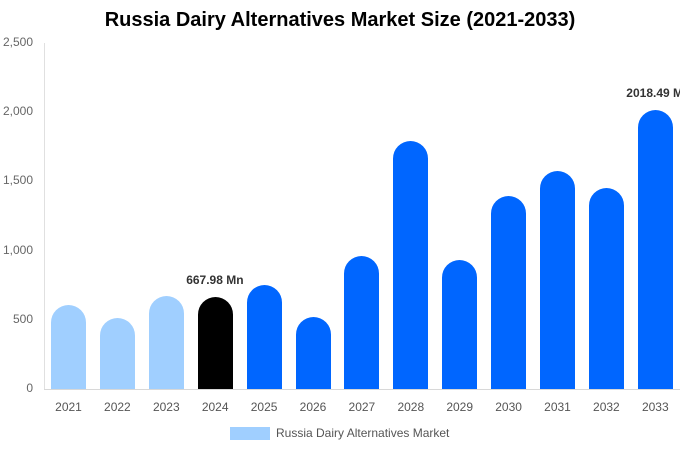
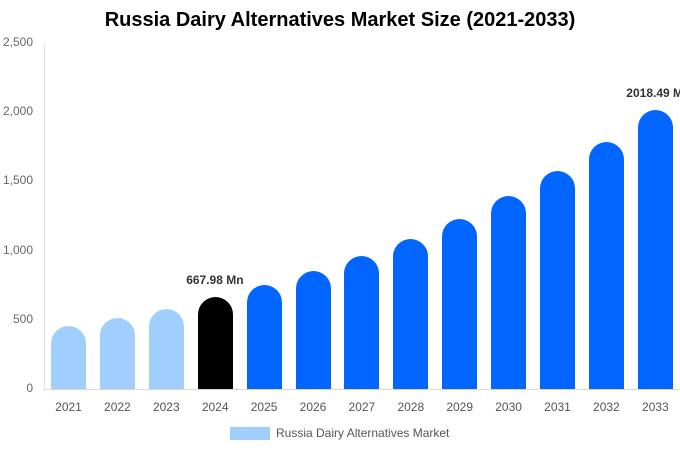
2021: 610 -> 460
2023: 670 -> 580
2026: 520 -> 850
2028: 1790 -> 1080
2029: 930 -> 1230
2032: 1450 -> 1780
